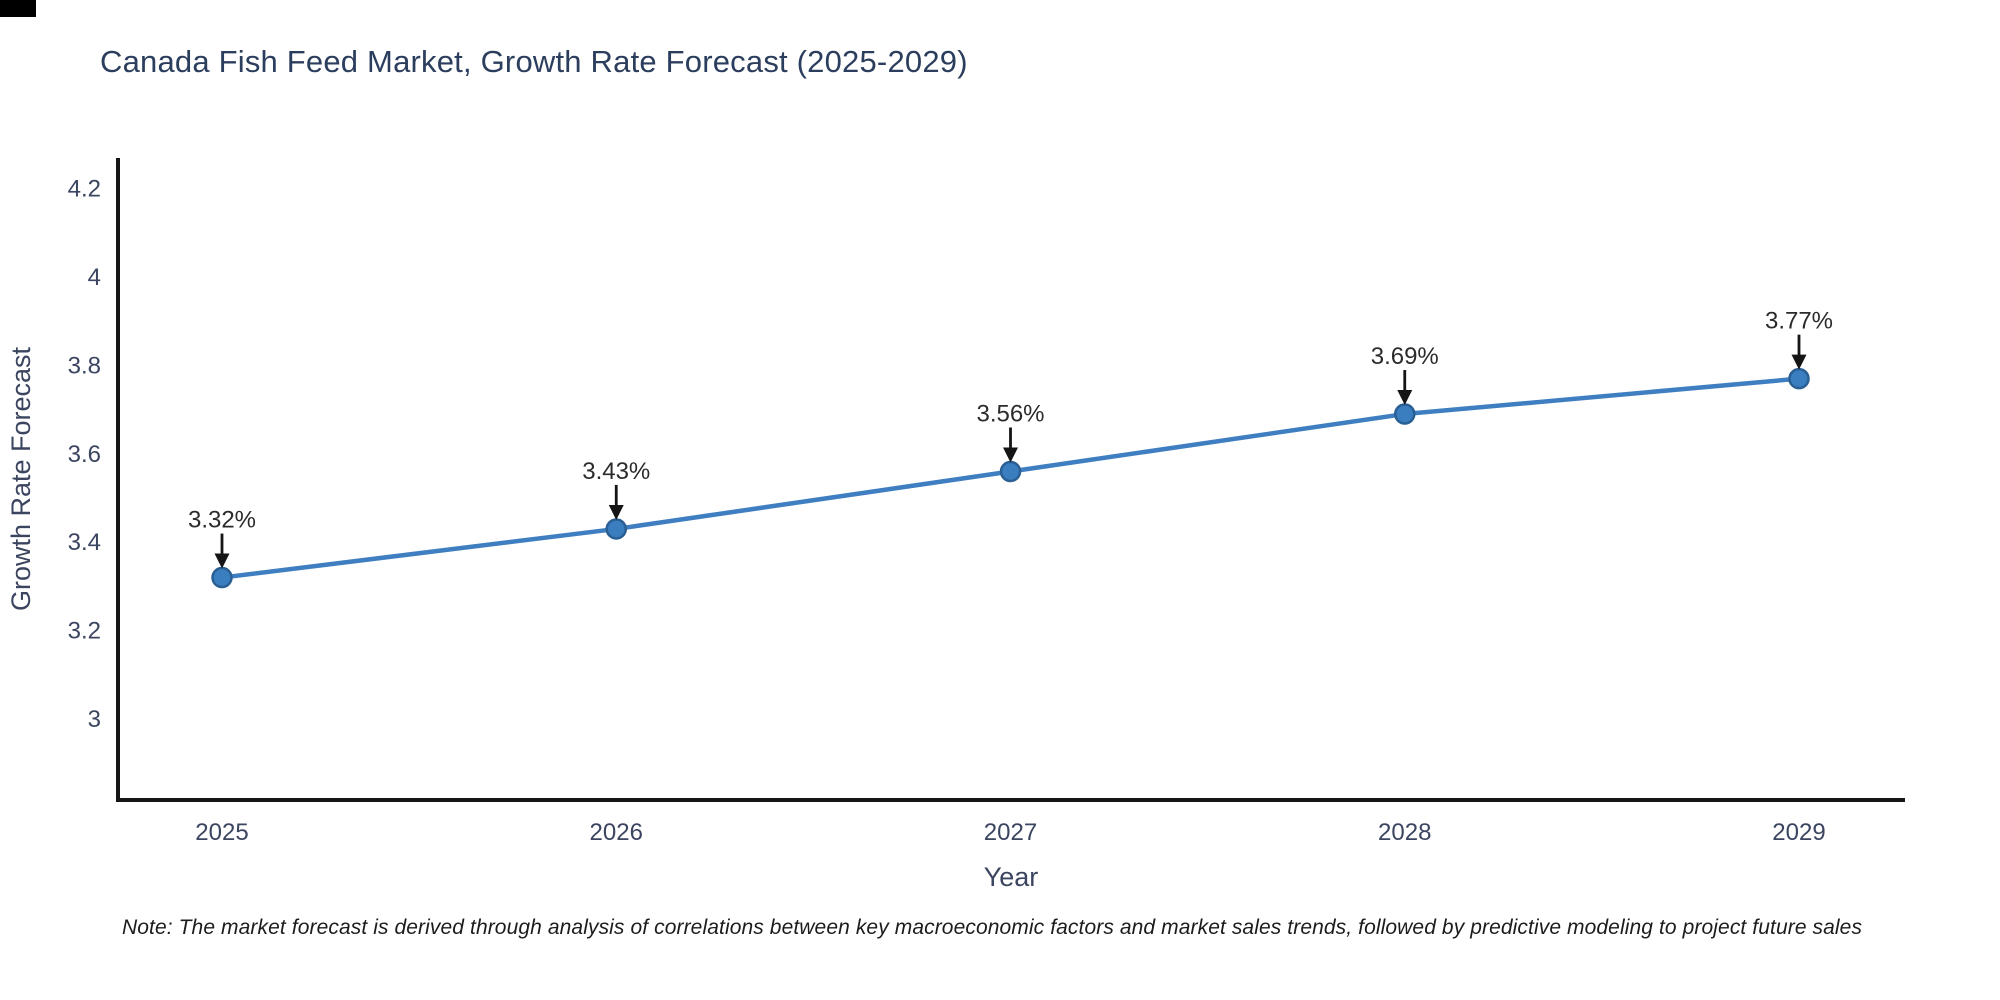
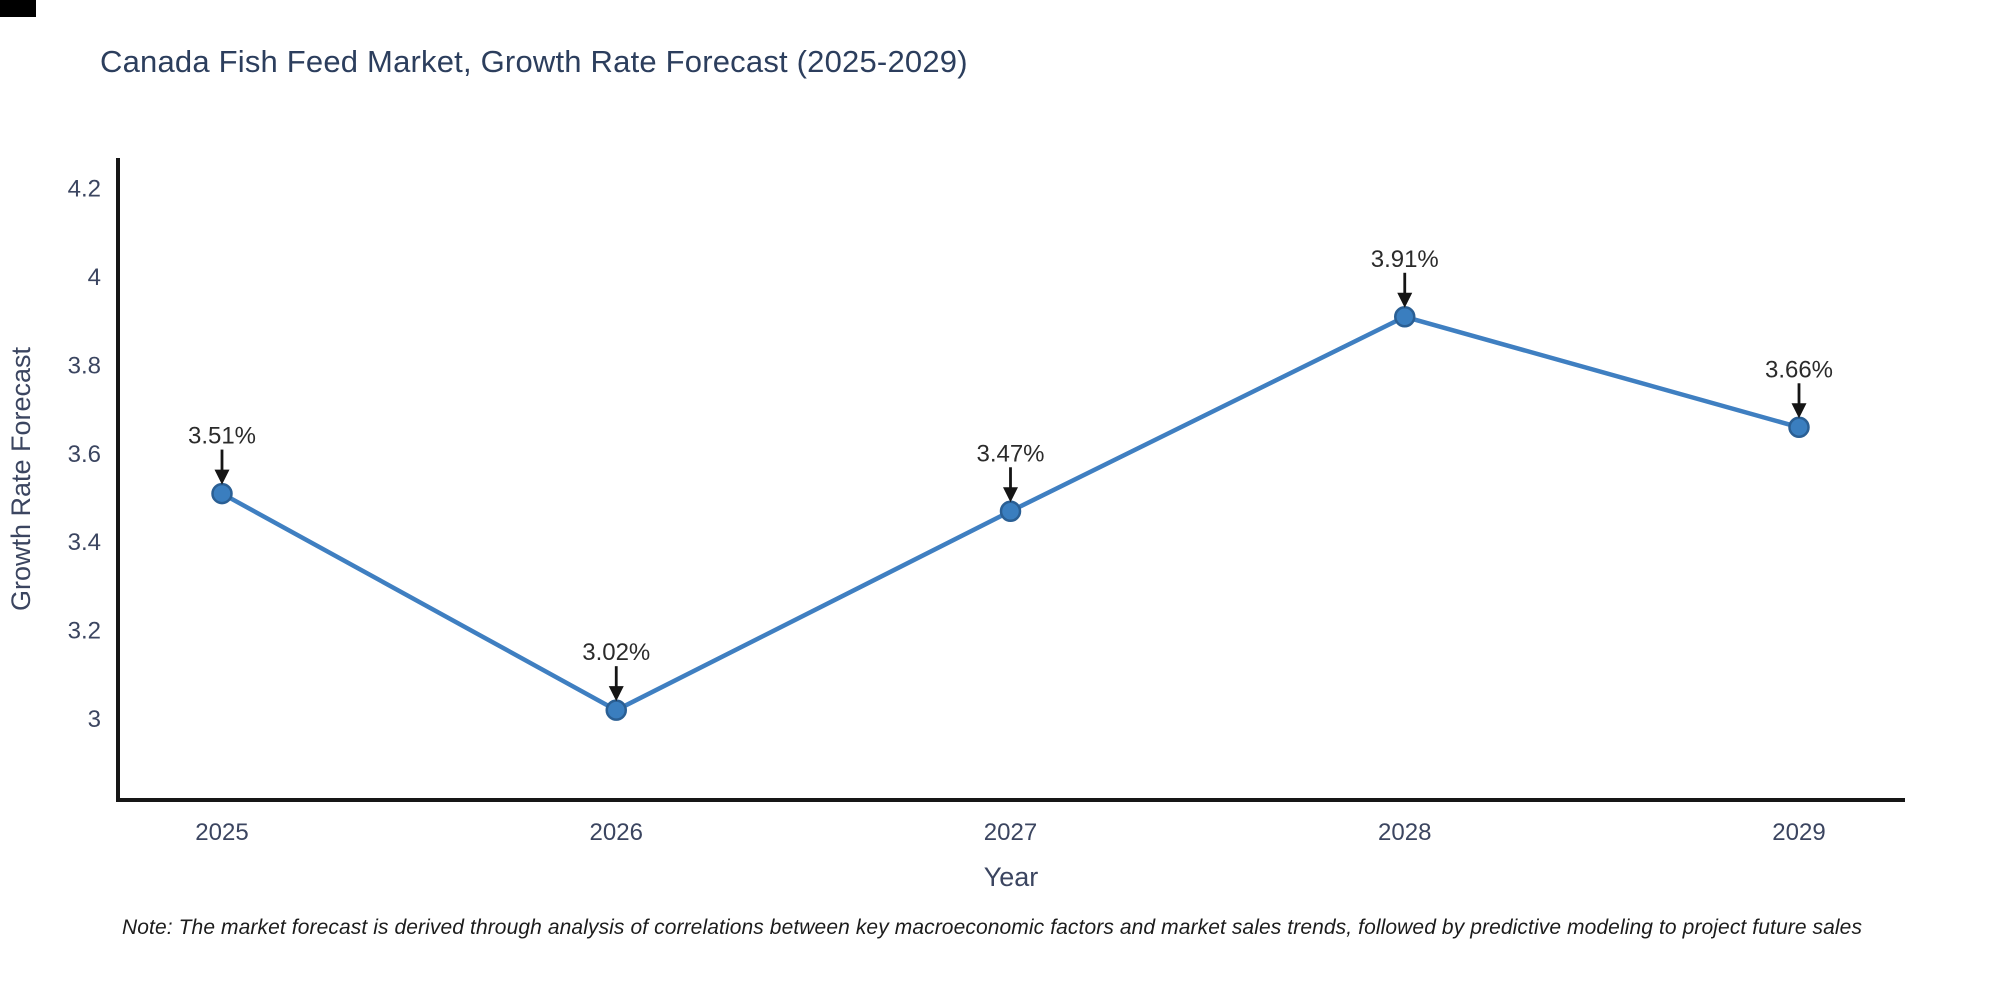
2025: 3.32% -> 3.51%
2026: 3.43% -> 3.02%
2027: 3.56% -> 3.47%
2028: 3.69% -> 3.91%
2029: 3.77% -> 3.66%
